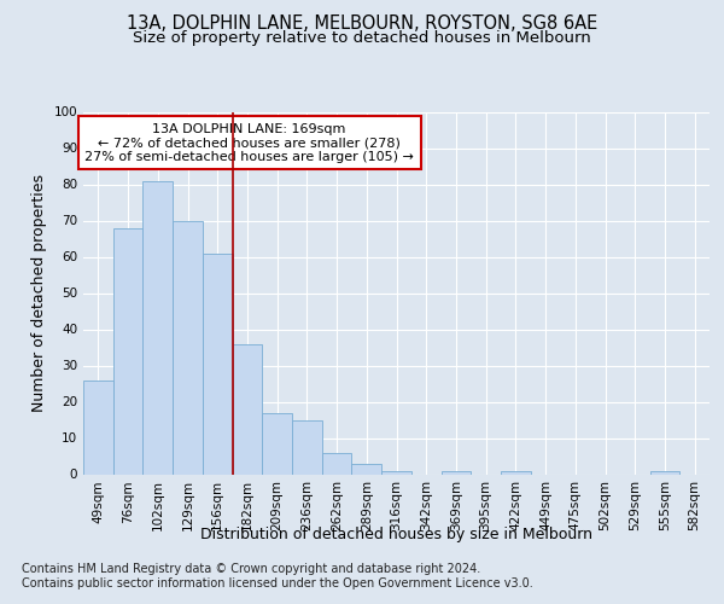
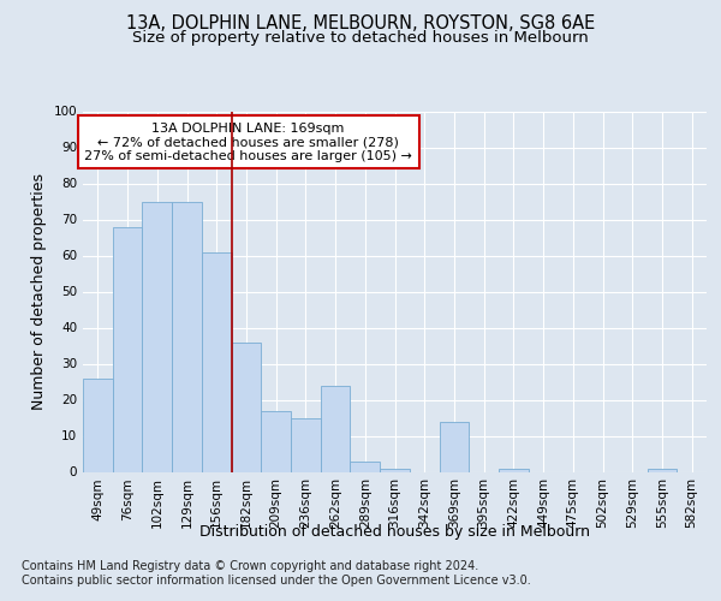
102sqm: 81 -> 75
129sqm: 70 -> 75
262sqm: 6 -> 24
369sqm: 1 -> 14
